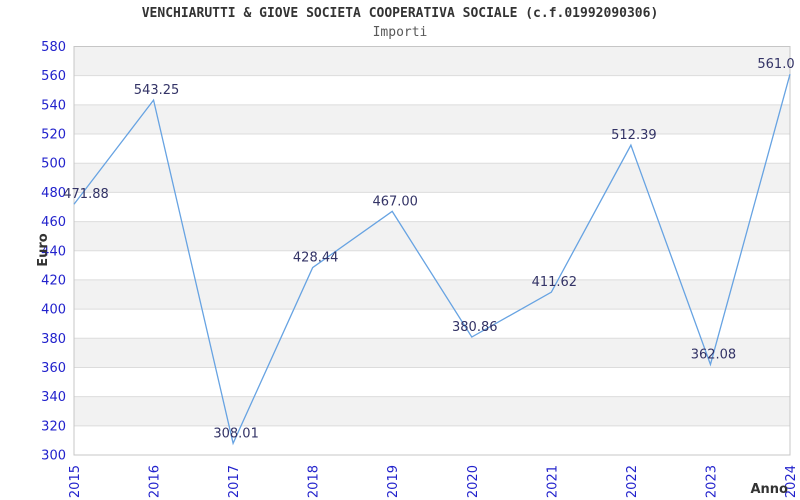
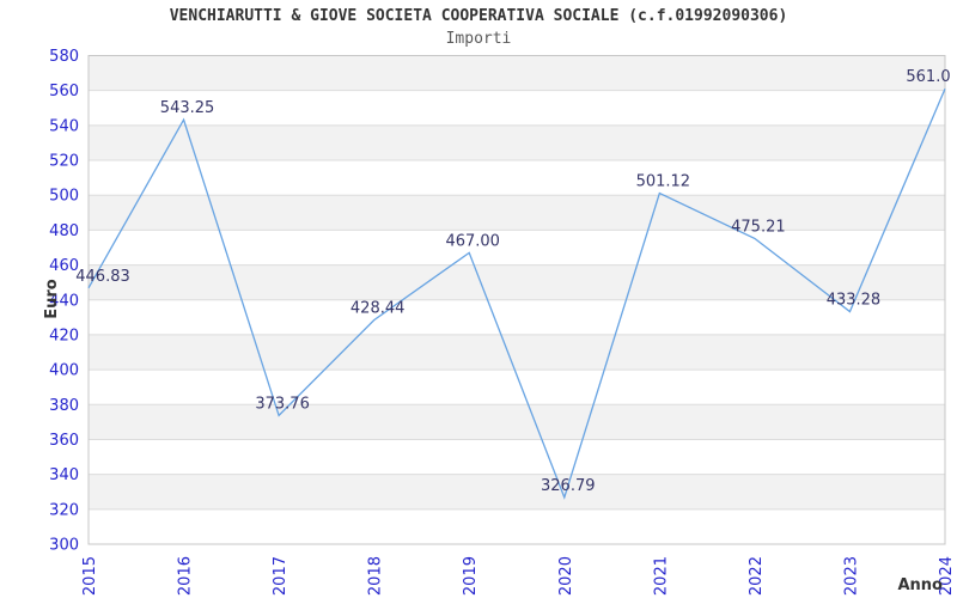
2015: 471.88 -> 446.83
2017: 308.01 -> 373.76
2020: 380.86 -> 326.79
2021: 411.62 -> 501.12
2022: 512.39 -> 475.21
2023: 362.08 -> 433.28
